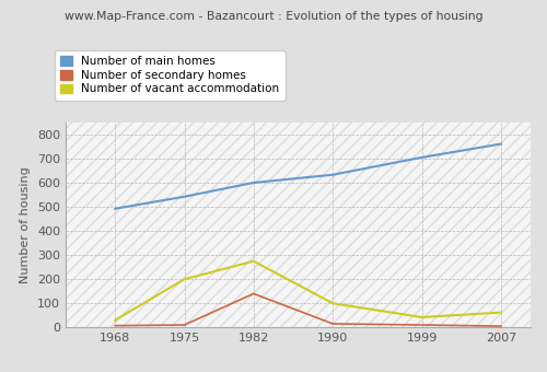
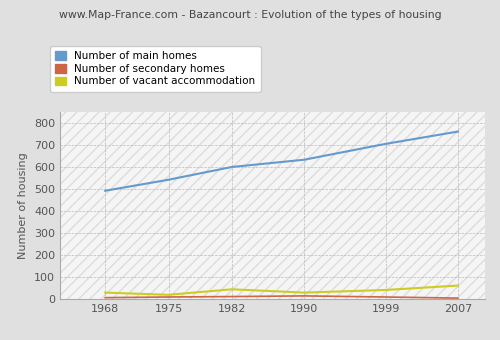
Number of vacant accommodation/1975: 200 -> 20
Number of secondary homes/1982: 140 -> 12
Number of vacant accommodation/1982: 275 -> 45
Number of vacant accommodation/1990: 100 -> 30
